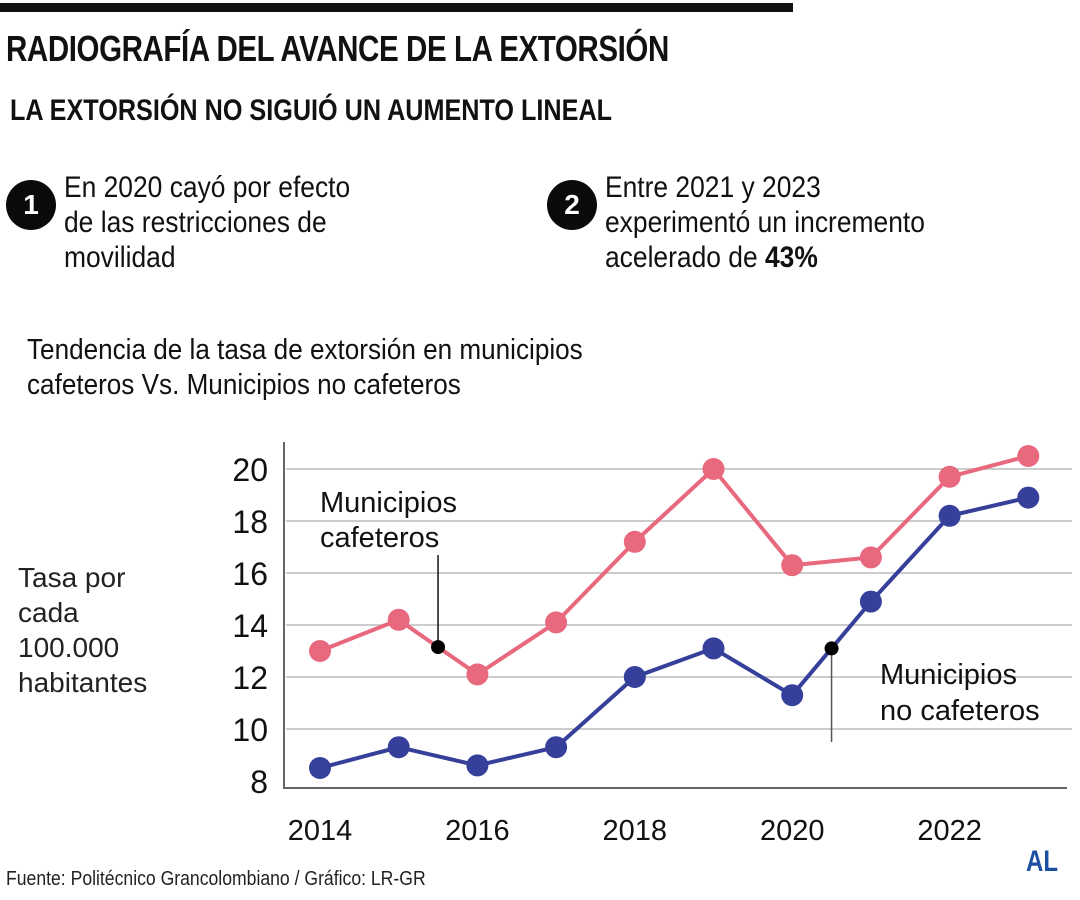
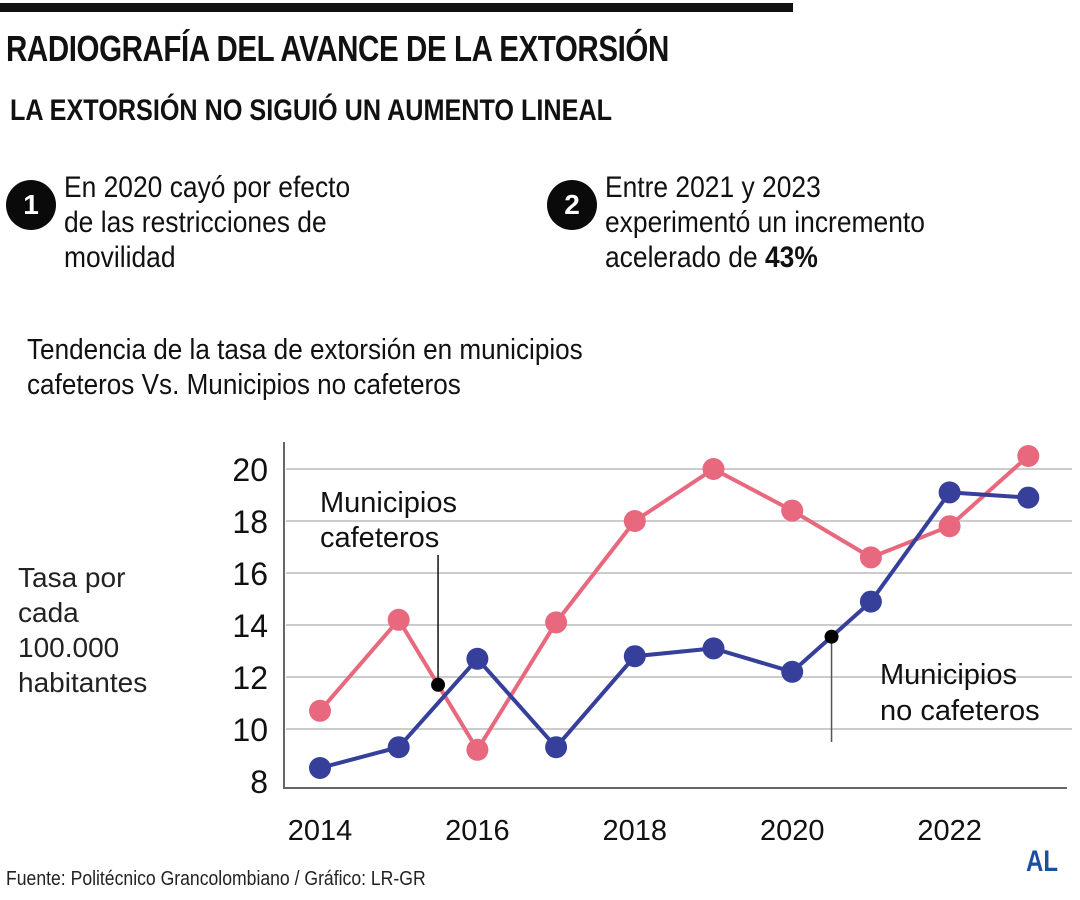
Municipios cafeteros/2014: 13.0 -> 10.7
Municipios cafeteros/2016: 12.1 -> 9.2
Municipios no cafeteros/2016: 8.6 -> 12.7
Municipios cafeteros/2018: 17.2 -> 18.0
Municipios no cafeteros/2018: 12.0 -> 12.8
Municipios cafeteros/2020: 16.3 -> 18.4
Municipios no cafeteros/2020: 11.3 -> 12.2
Municipios cafeteros/2022: 19.7 -> 17.8
Municipios no cafeteros/2022: 18.2 -> 19.1
